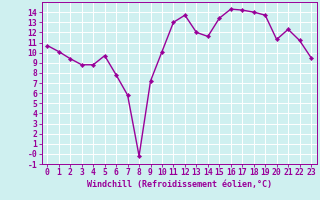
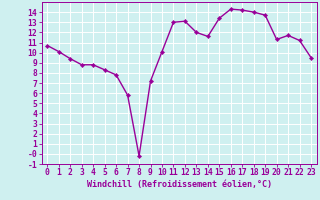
5: 9.7 -> 8.3
12: 13.7 -> 13.1
21: 12.3 -> 11.7
